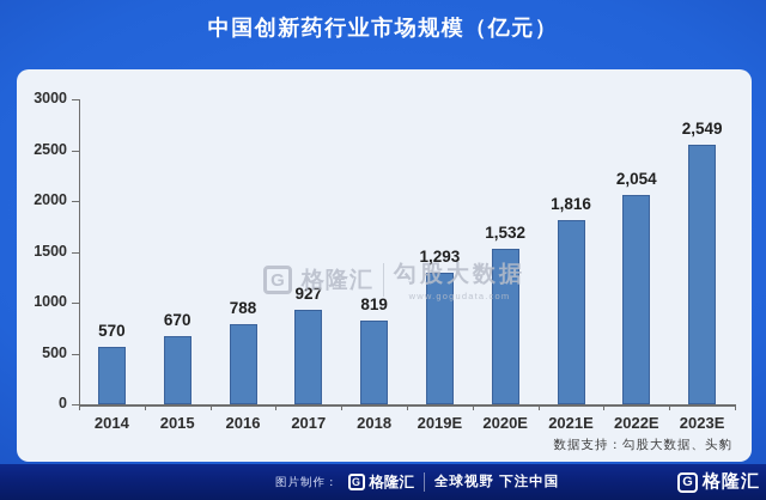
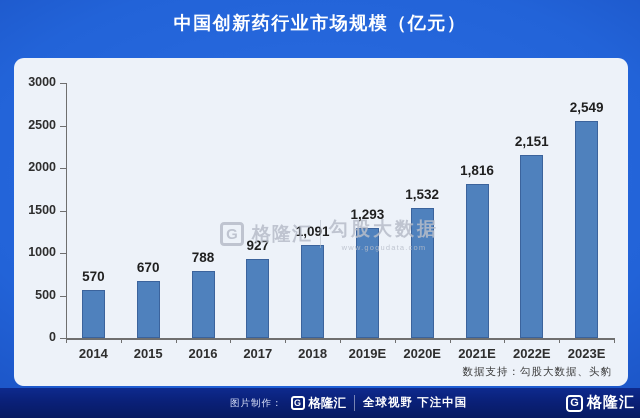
2018: 819 -> 1,091
2022E: 2,054 -> 2,151
